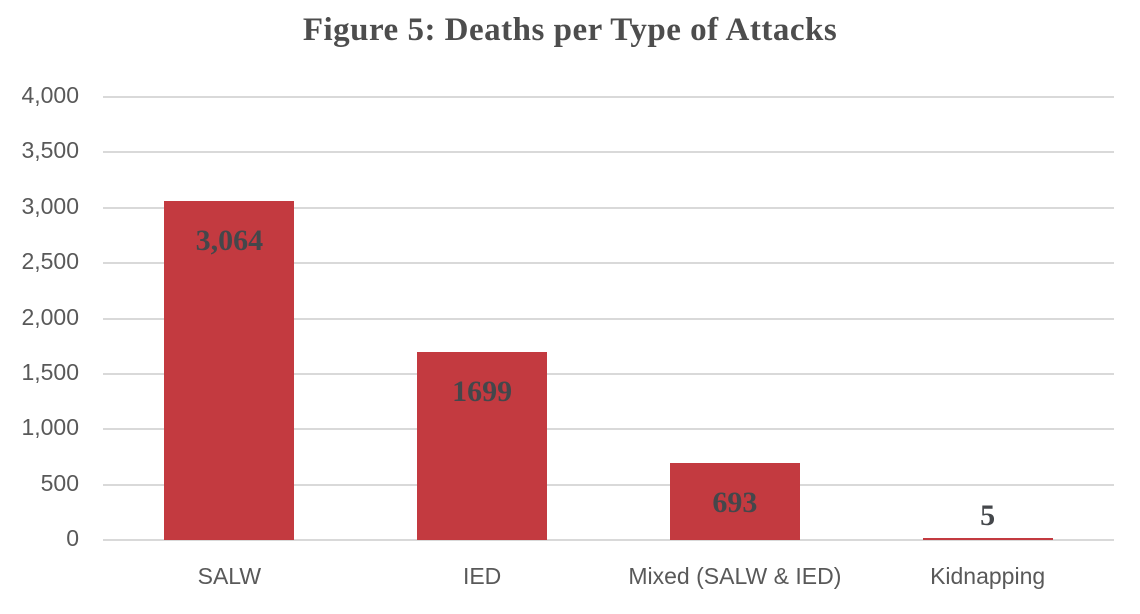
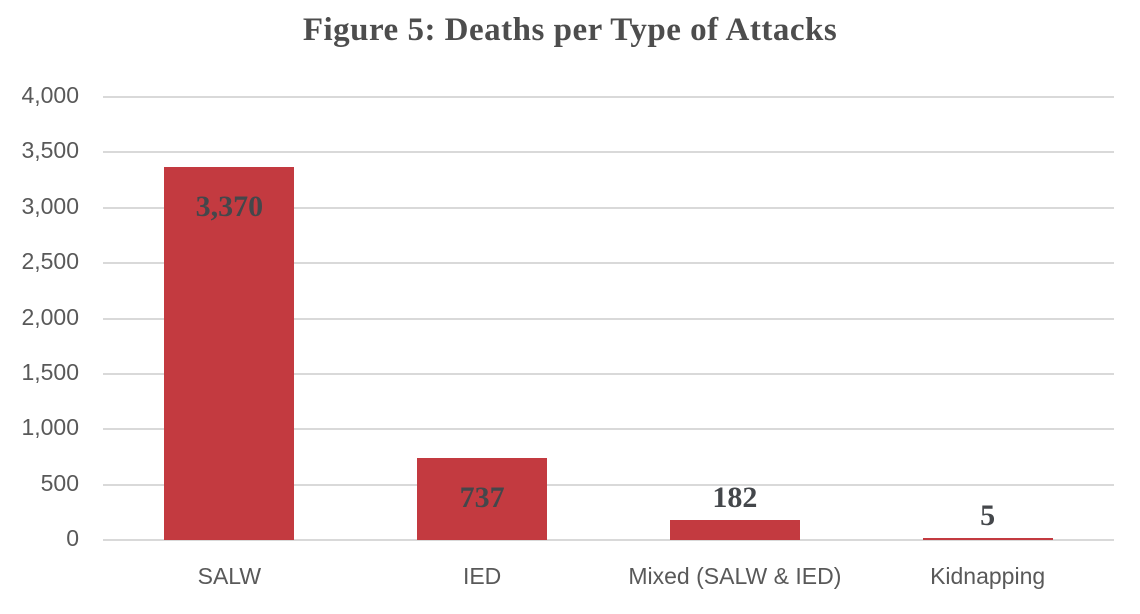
SALW: 3,064 -> 3,370
IED: 1699 -> 737
Mixed (SALW & IED): 693 -> 182
